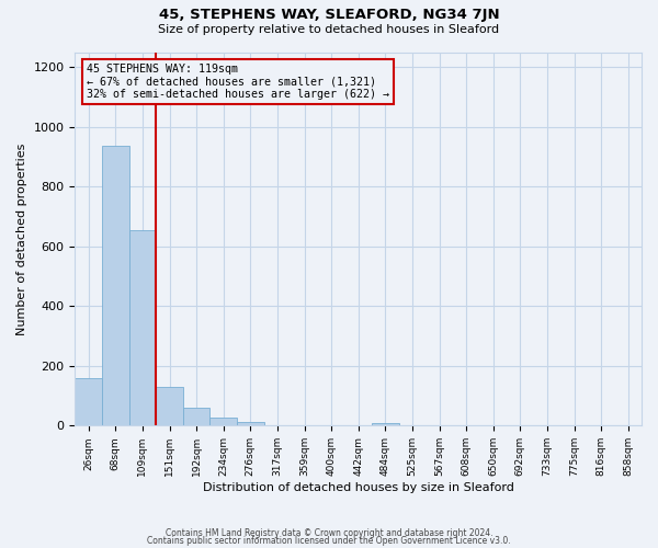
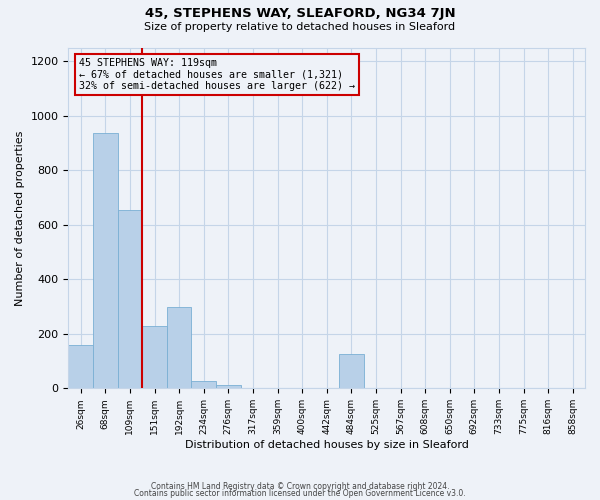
151sqm: 130 -> 230
192sqm: 60 -> 300
484sqm: 10 -> 125
